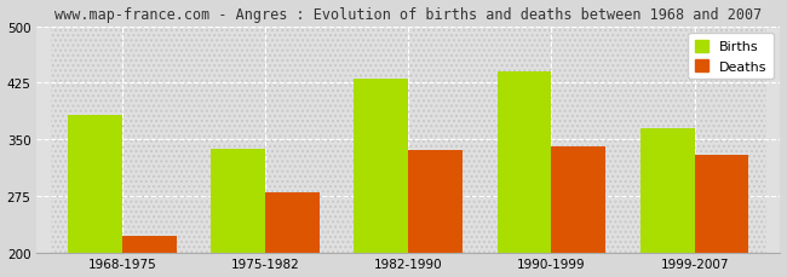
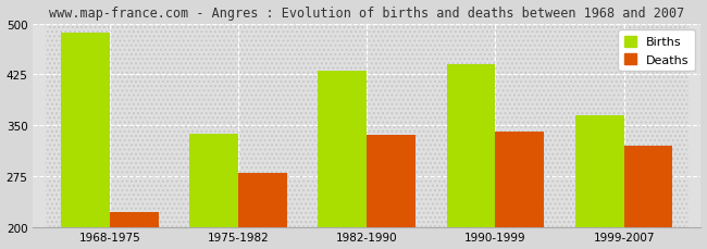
Births/1968-1975: 382 -> 487
Deaths/1999-2007: 330 -> 320
